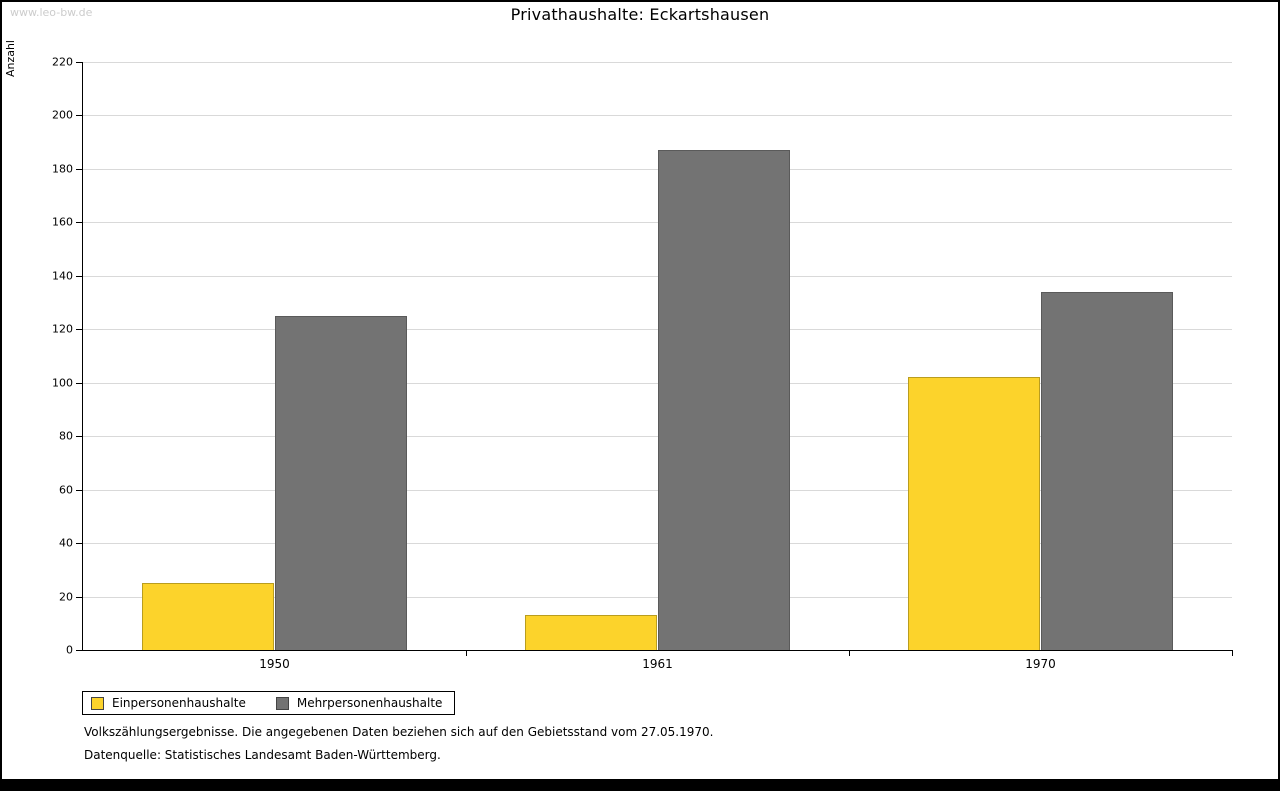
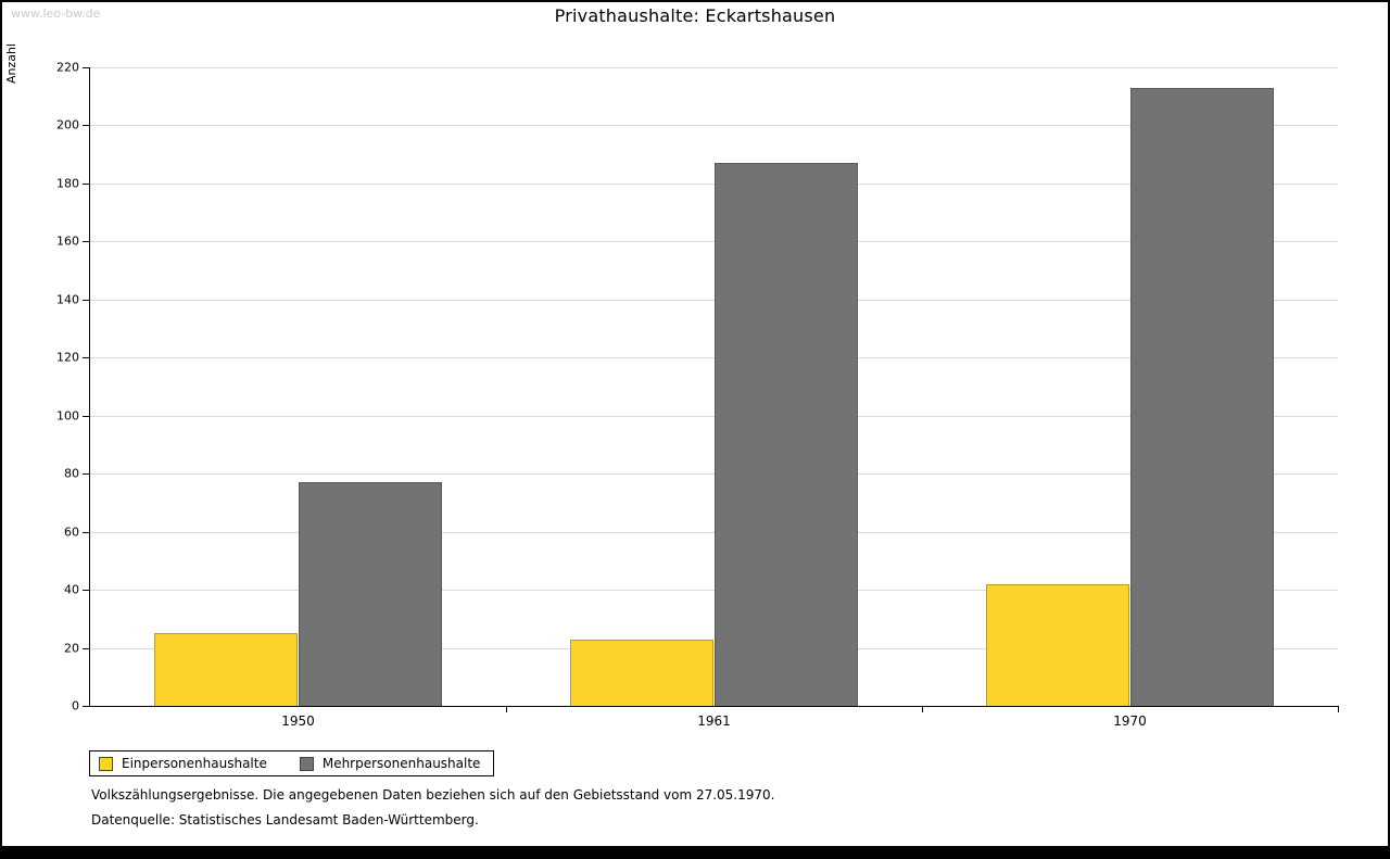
Mehrpersonenhaushalte/1950: 125 -> 77
Einpersonenhaushalte/1961: 13 -> 23
Einpersonenhaushalte/1970: 102 -> 42
Mehrpersonenhaushalte/1970: 134 -> 213
